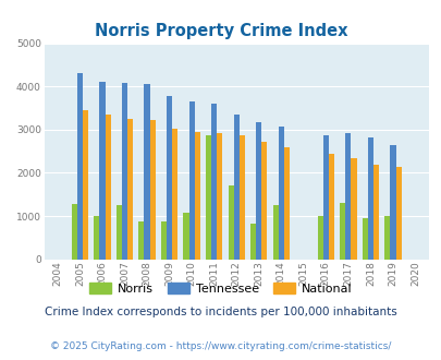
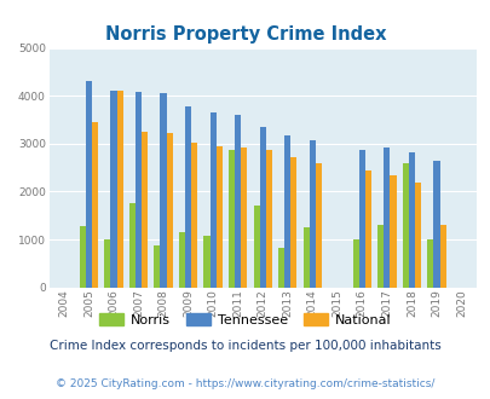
National/2006: 3340 -> 4100
Norris/2007: 1250 -> 1750
Norris/2009: 880 -> 1150
Norris/2018: 940 -> 2600
National/2019: 2130 -> 1300
